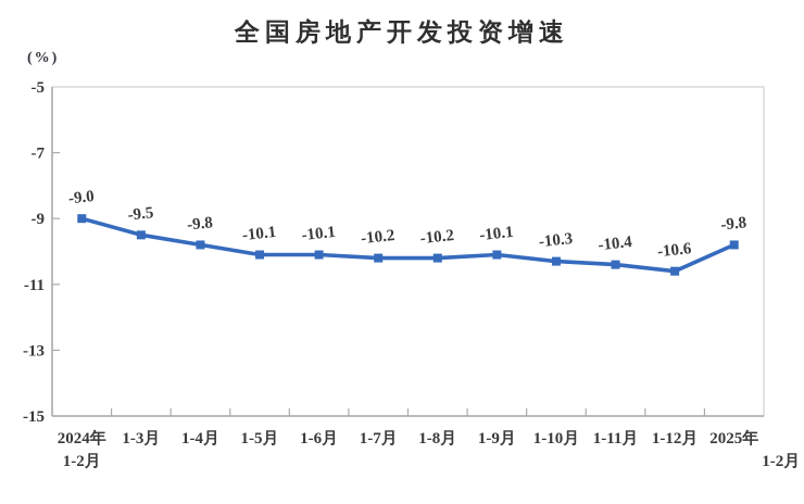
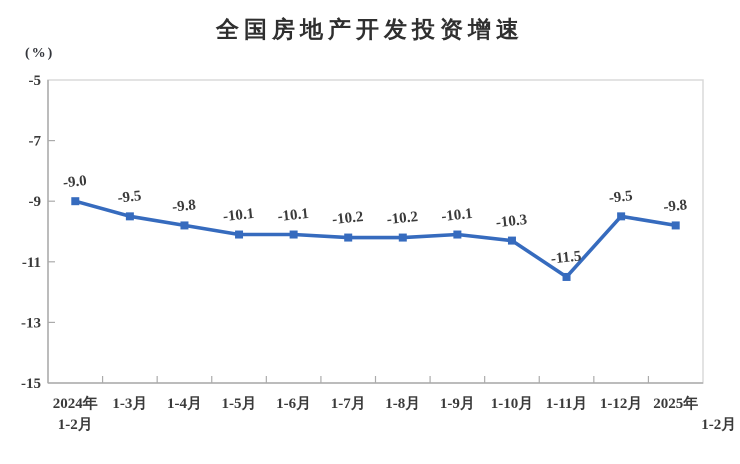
1-11月: -10.4 -> -11.5
1-12月: -10.6 -> -9.5
